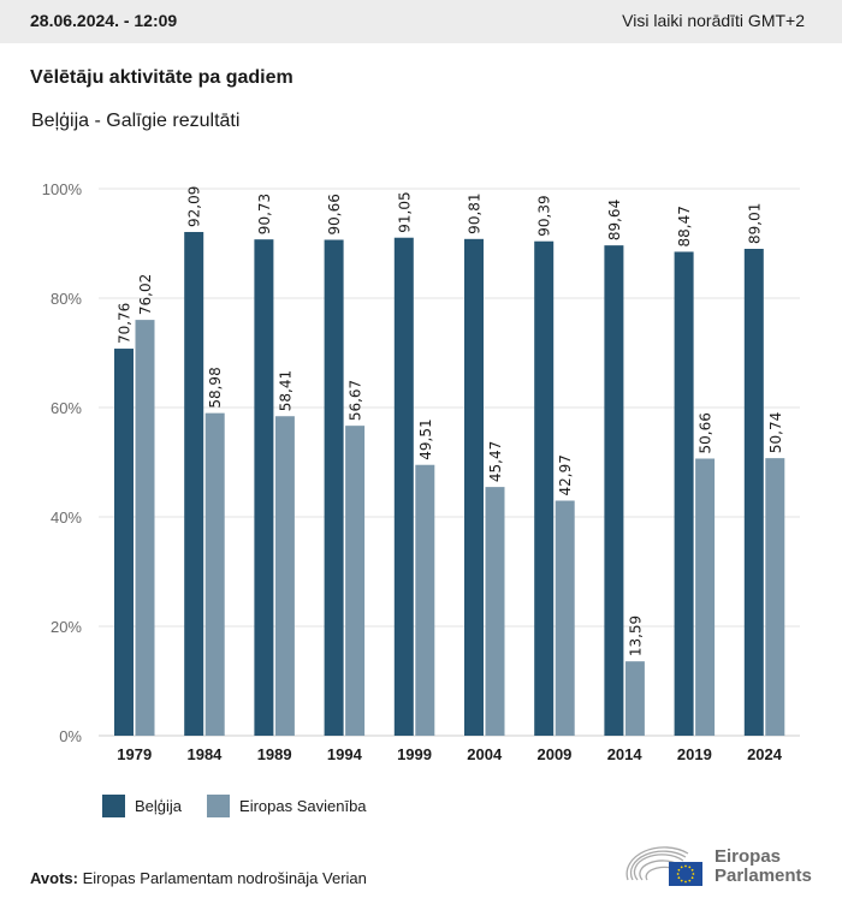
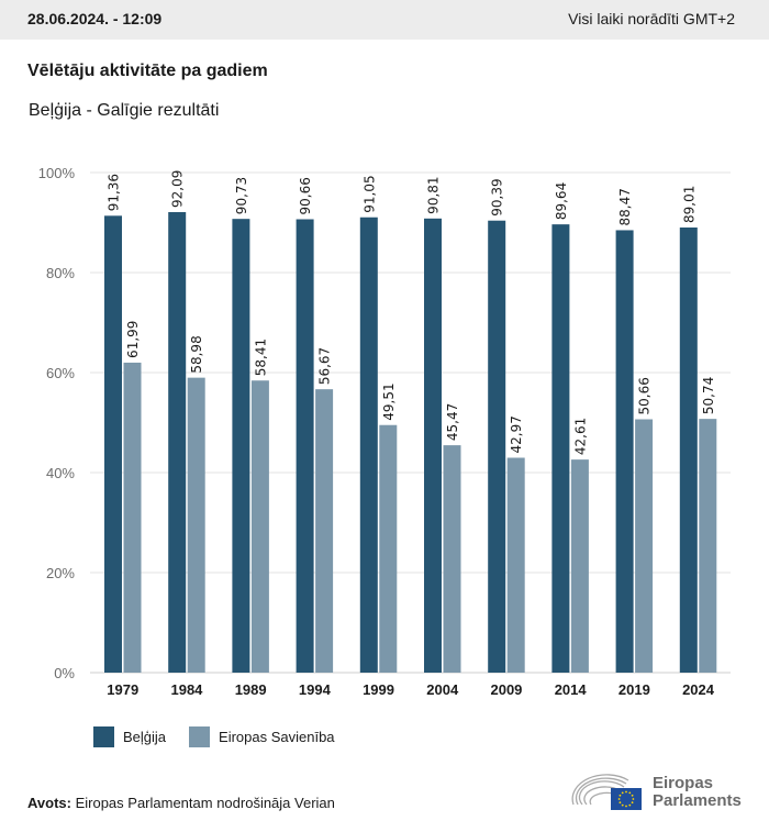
Beļģija/1979: 70,76 -> 91,36
Eiropas Savienība/1979: 76,02 -> 61,99
Eiropas Savienība/2014: 13,59 -> 42,61
